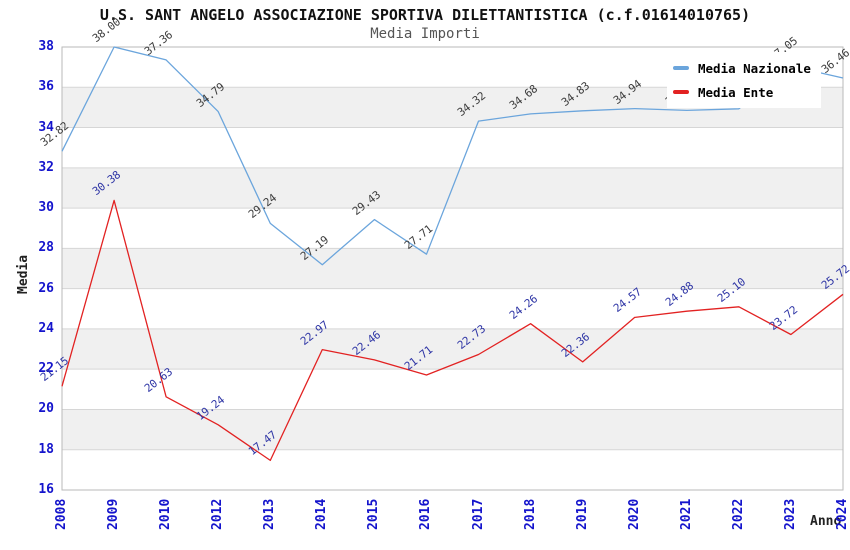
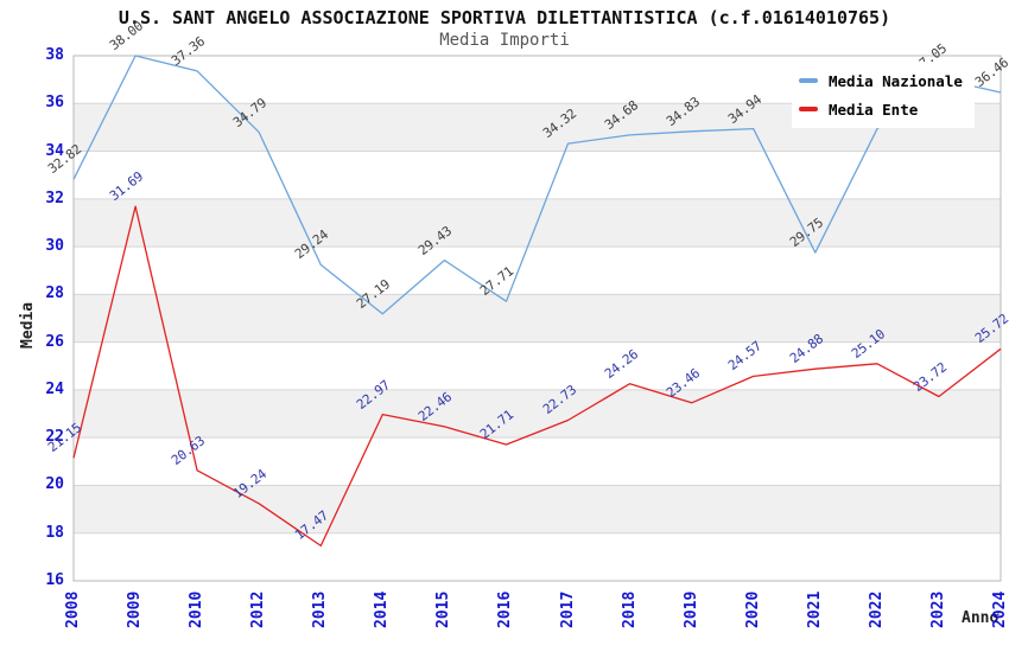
Media Ente/2009: 30.38 -> 31.69
Media Ente/2019: 22.36 -> 23.46
Media Nazionale/2021: 34.85 -> 29.75
